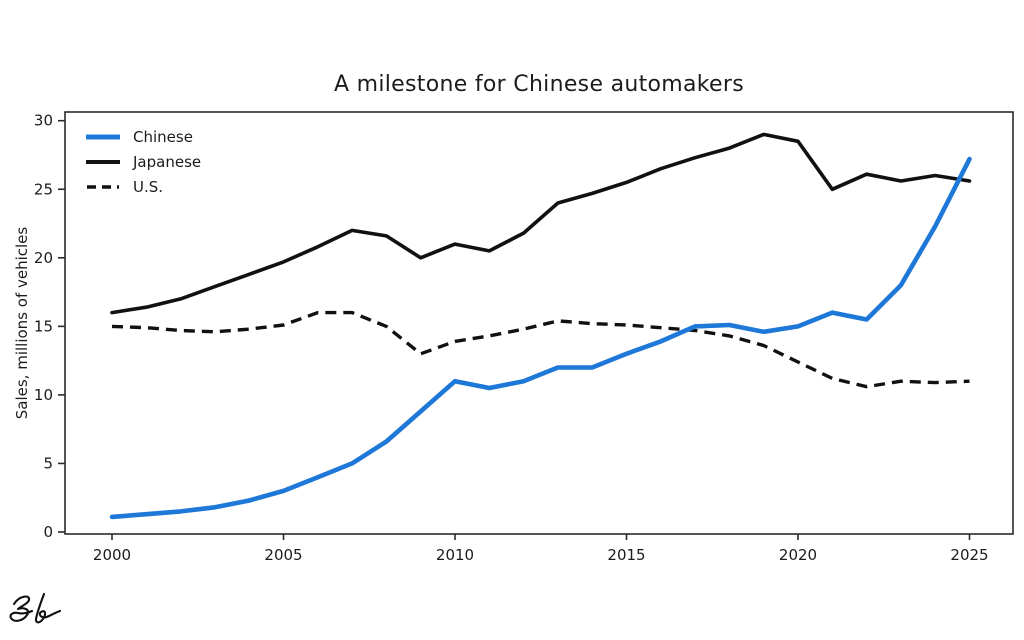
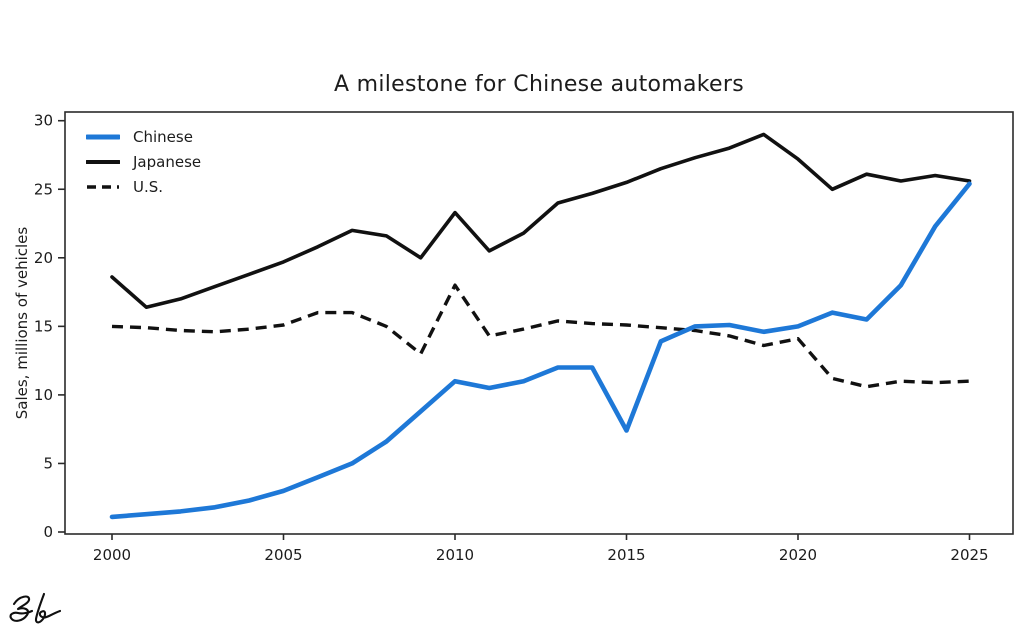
Japanese/2000: 16.0 -> 18.6
Japanese/2010: 21.0 -> 23.3
U.S./2010: 13.9 -> 18.0
Chinese/2015: 13.0 -> 7.4
Japanese/2020: 28.5 -> 27.2
U.S./2020: 12.4 -> 14.1
Chinese/2025: 27.2 -> 25.4
